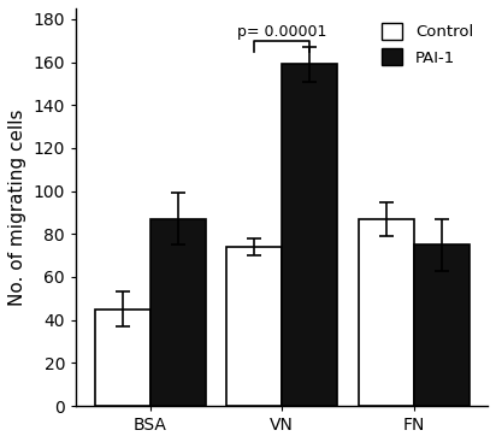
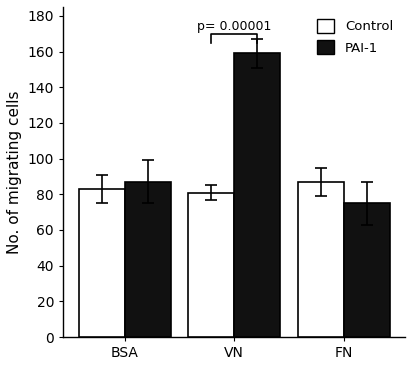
Control/BSA: 45 -> 83
Control/VN: 74 -> 81
